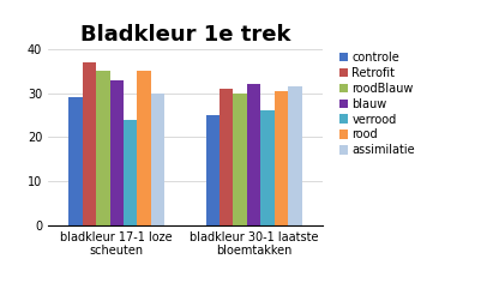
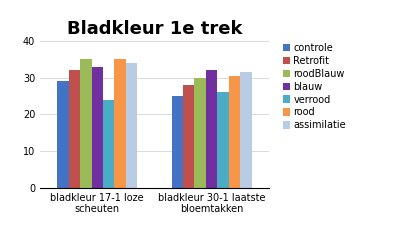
Retrofit/bladkleur 17-1 loze scheuten: 37 -> 32
assimilatie/bladkleur 17-1 loze scheuten: 30.0 -> 34.0
Retrofit/bladkleur 30-1 laatste bloemtakken: 31 -> 28
